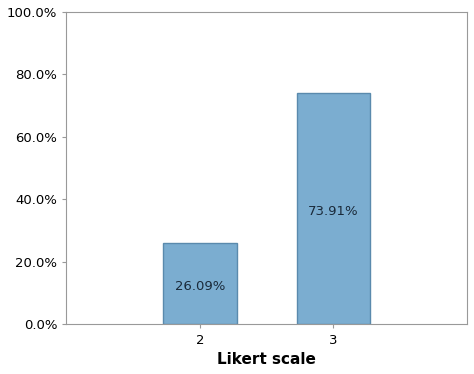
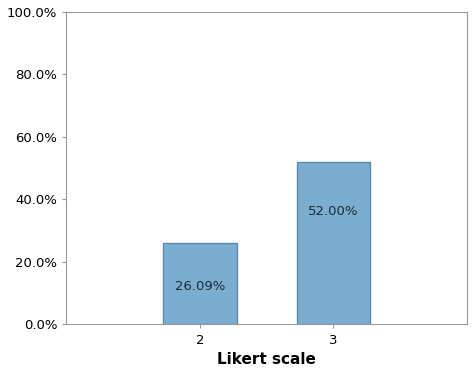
3: 73.91% -> 52.00%
